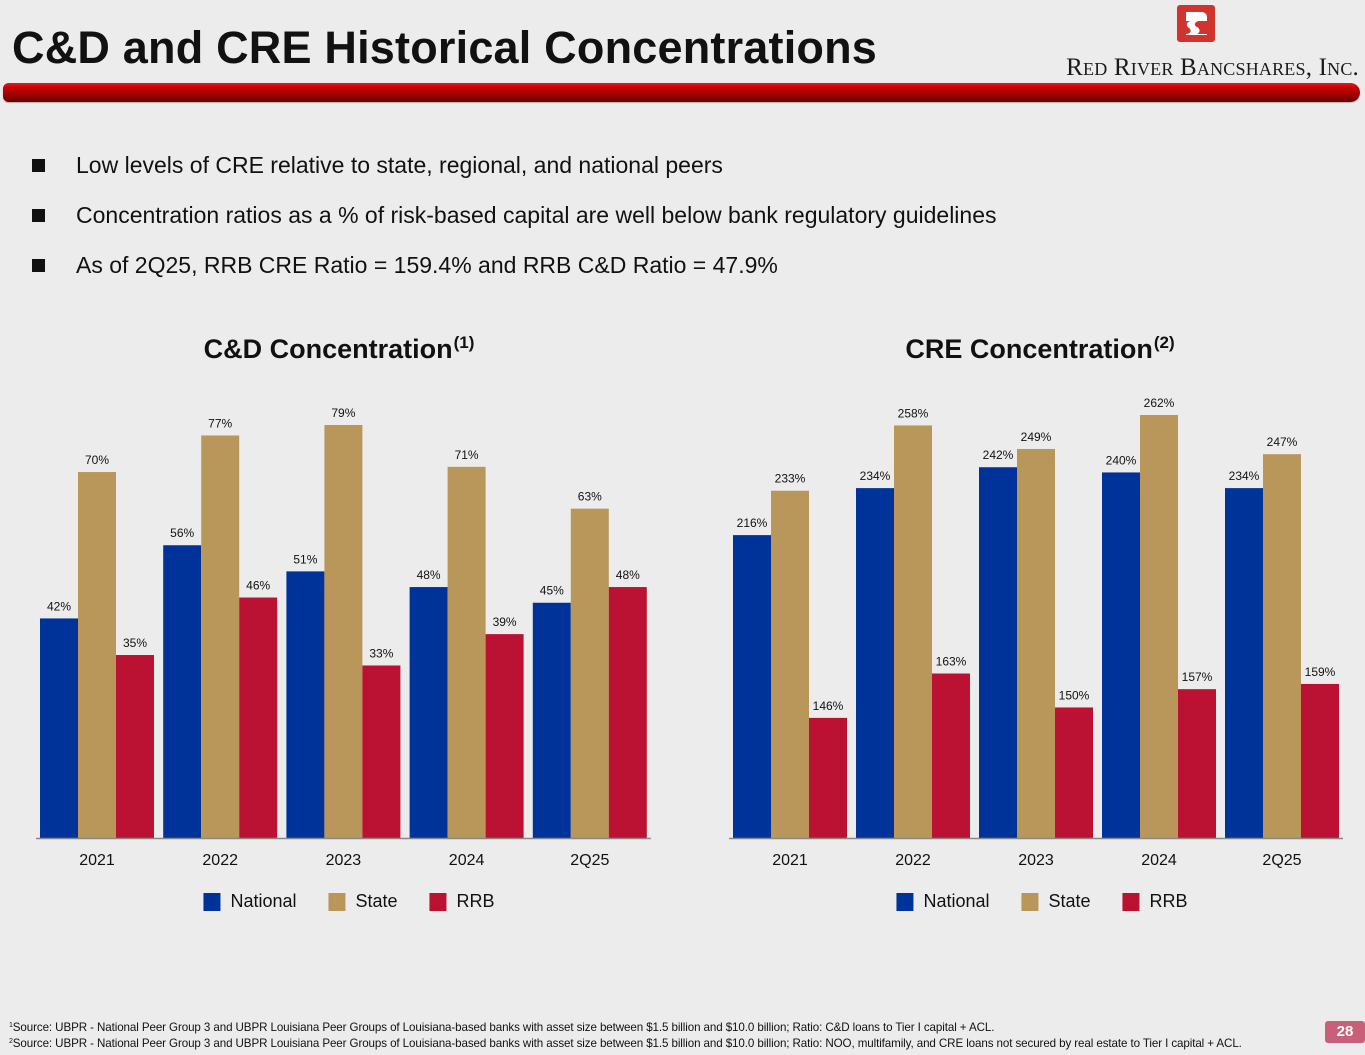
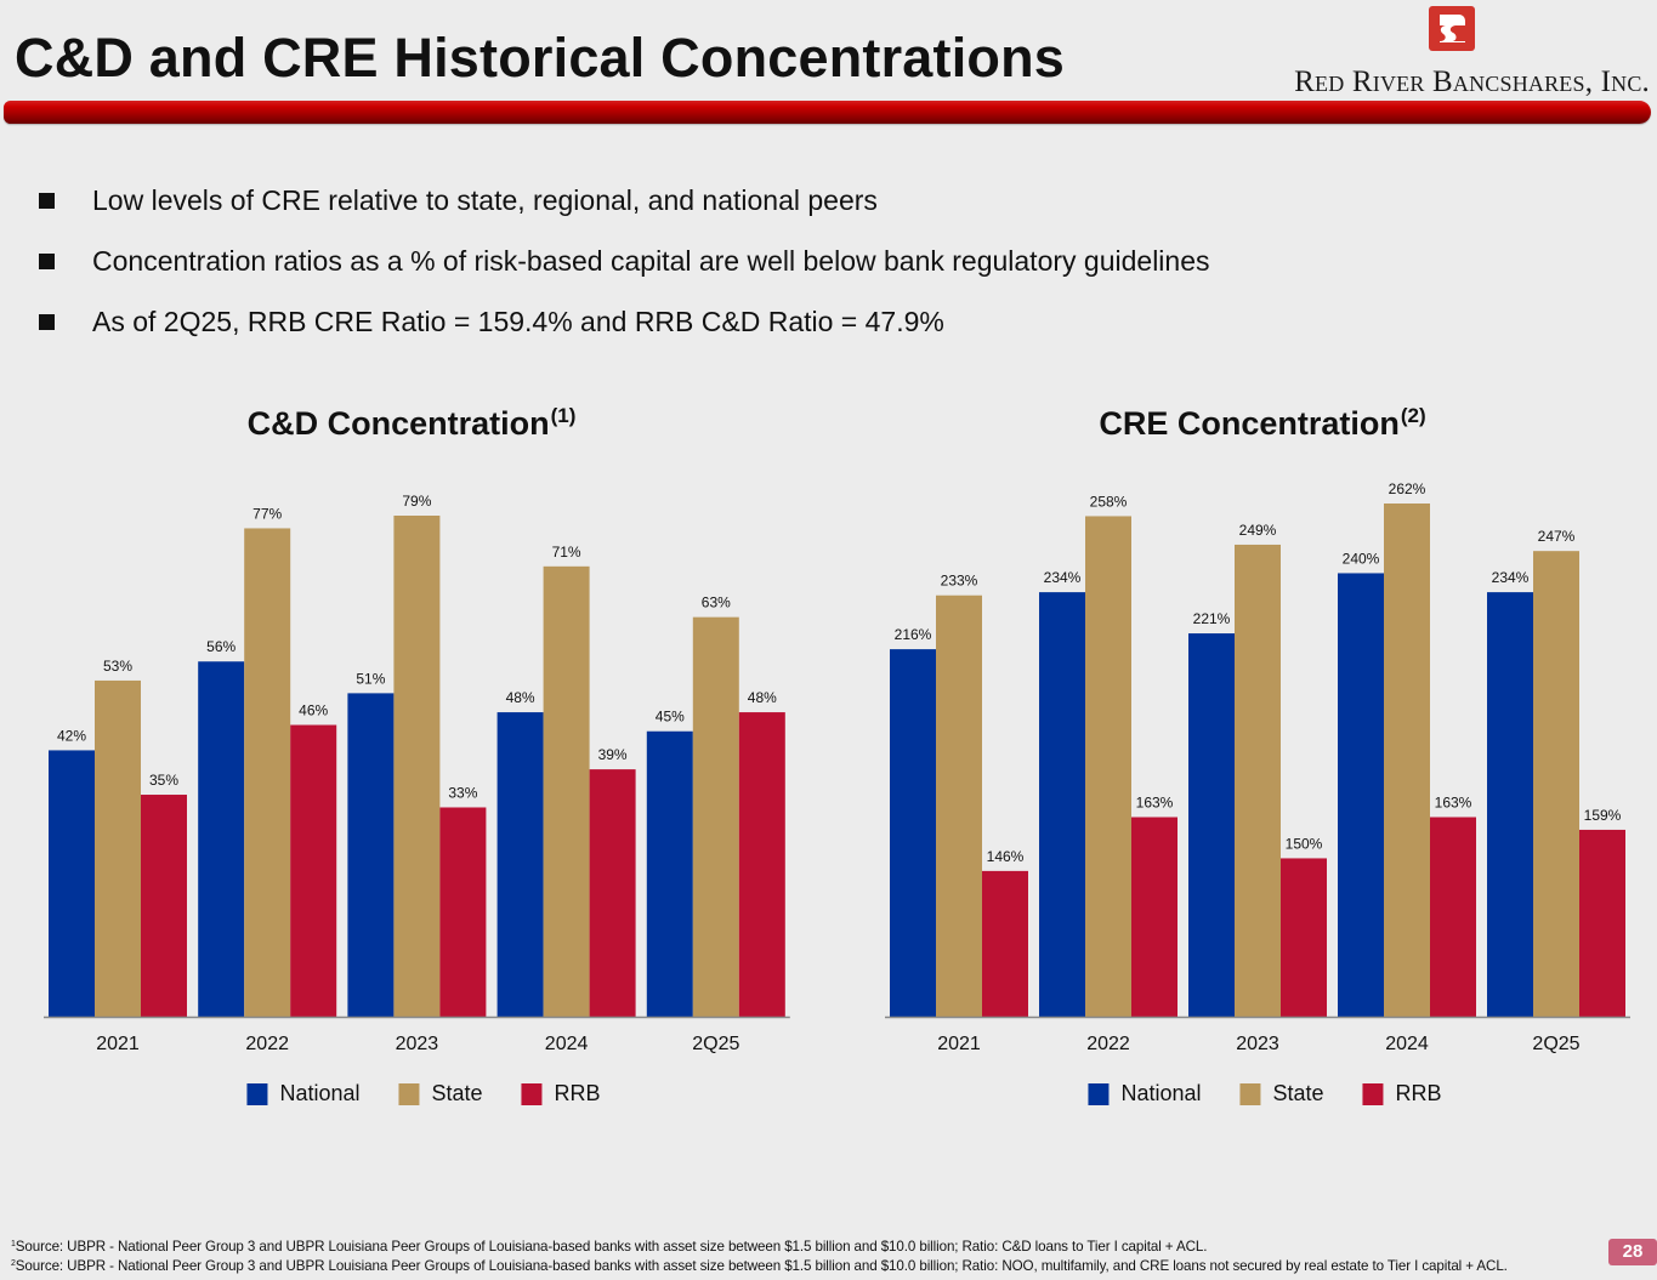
C&D Concentration/State/2021: 70% -> 53%
CRE Concentration/National/2023: 242% -> 221%
CRE Concentration/RRB/2024: 157% -> 163%
